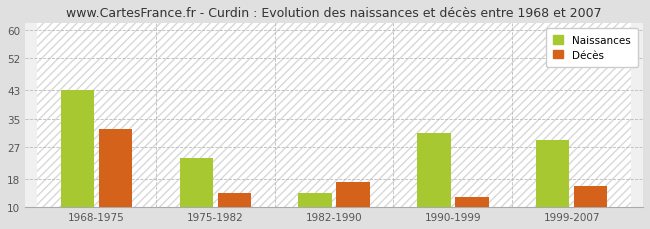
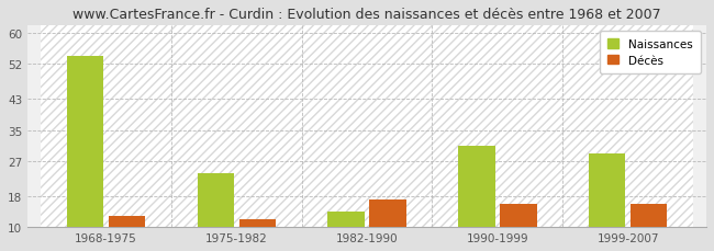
Naissances/1968-1975: 43 -> 54
Décès/1968-1975: 32 -> 13
Décès/1975-1982: 14 -> 12
Décès/1990-1999: 13 -> 16
